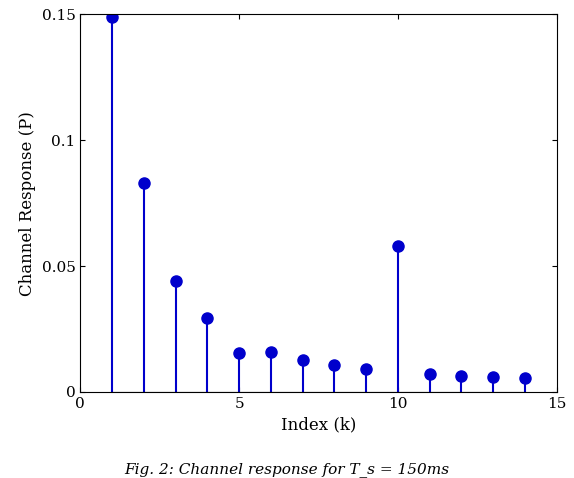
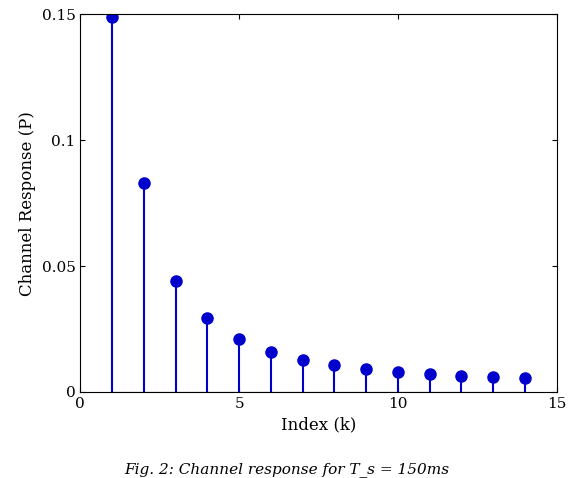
5: 0.0155 -> 0.0209
10: 0.0580 -> 0.0079
